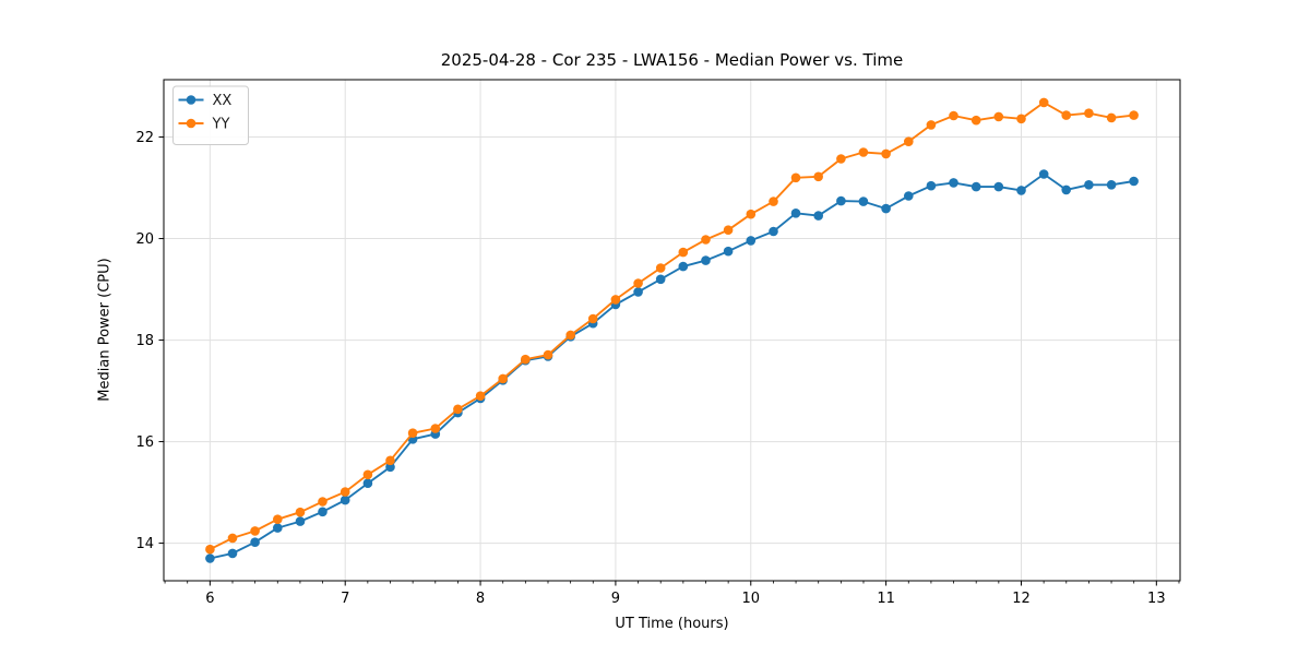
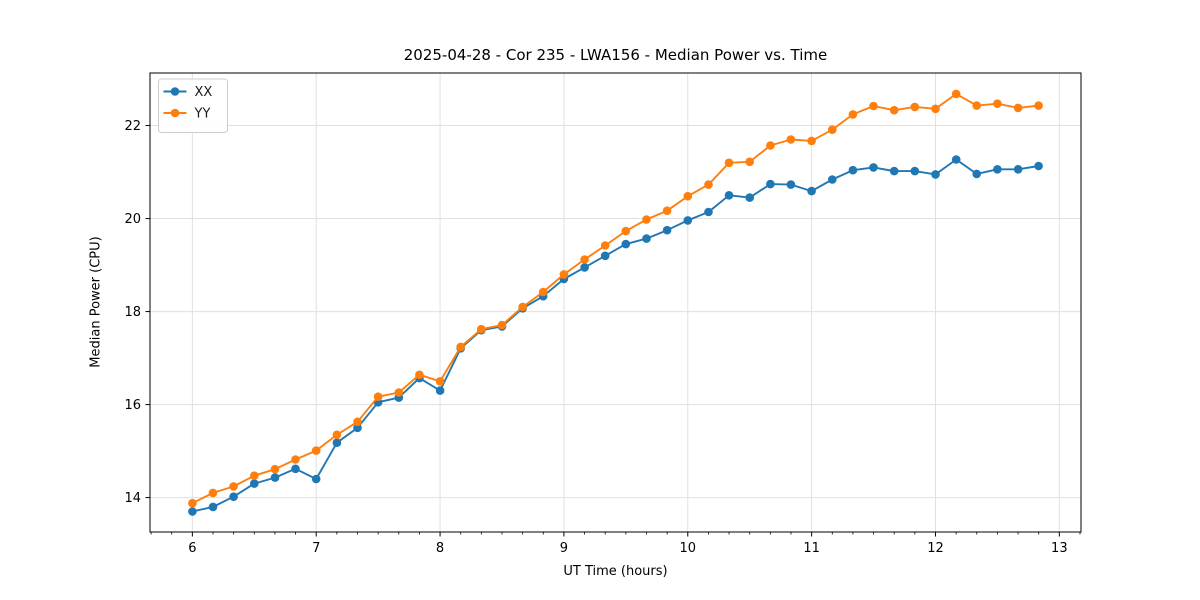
XX/7: 14.8 -> 14.4
XX/8: 16.9 -> 16.3
YY/8: 16.9 -> 16.5
